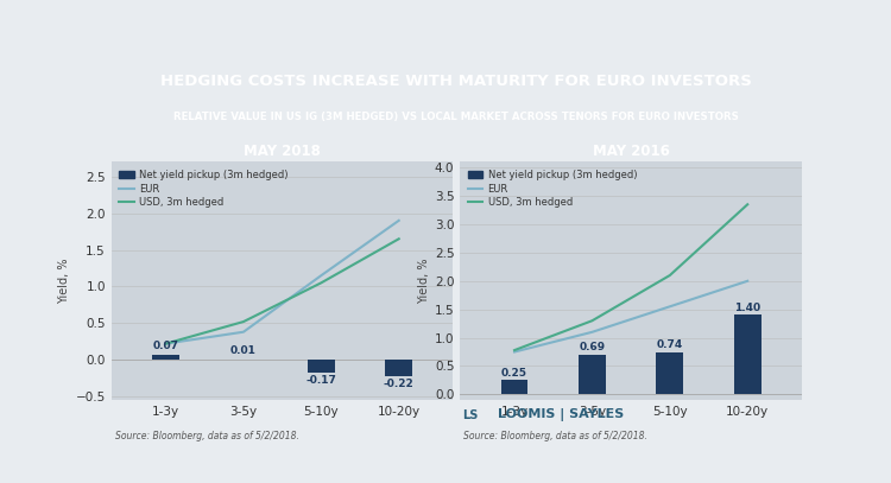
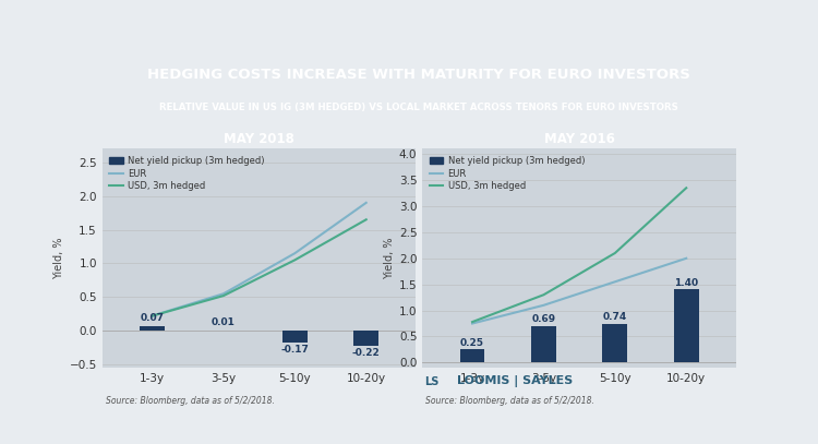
EUR/3-5y: 0.38 -> 0.55
